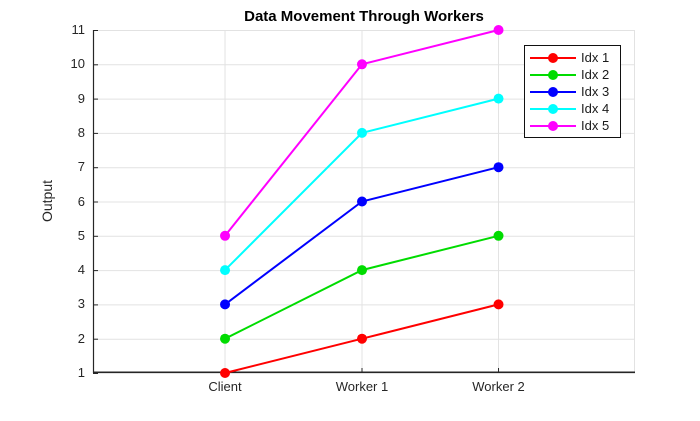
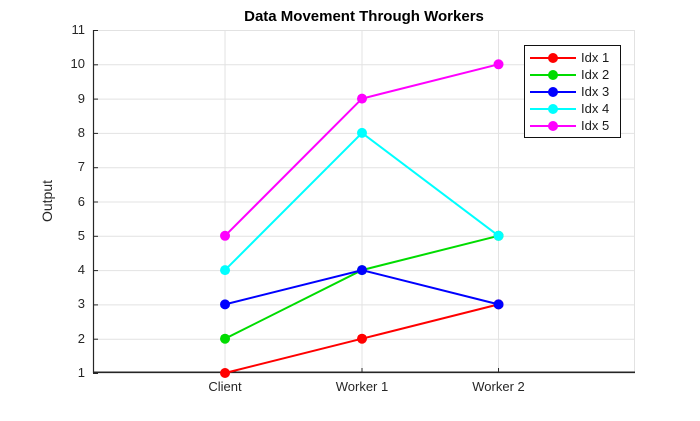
Idx 3/Worker 1: 6 -> 4
Idx 5/Worker 1: 10 -> 9
Idx 3/Worker 2: 7 -> 3
Idx 4/Worker 2: 9 -> 5
Idx 5/Worker 2: 11 -> 10
